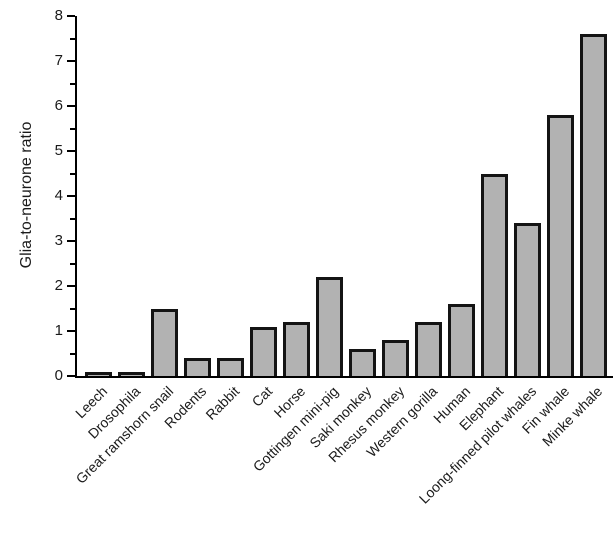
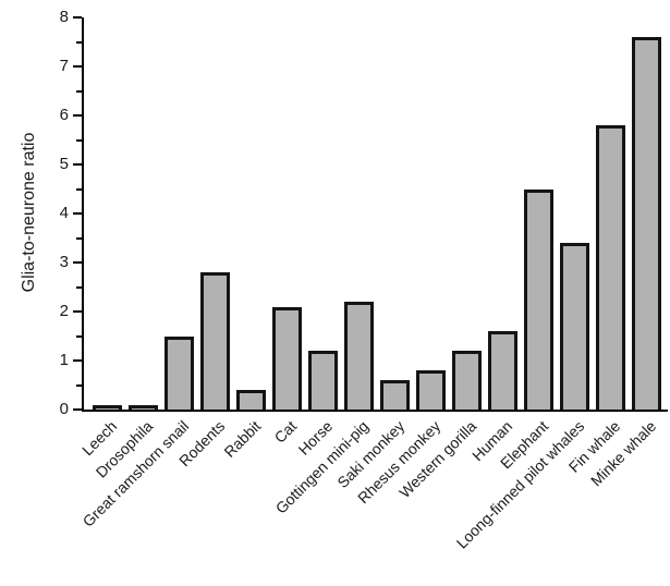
Rodents: 0.4 -> 2.8
Cat: 1.1 -> 2.1
